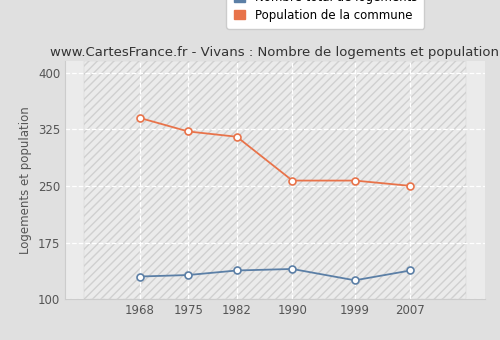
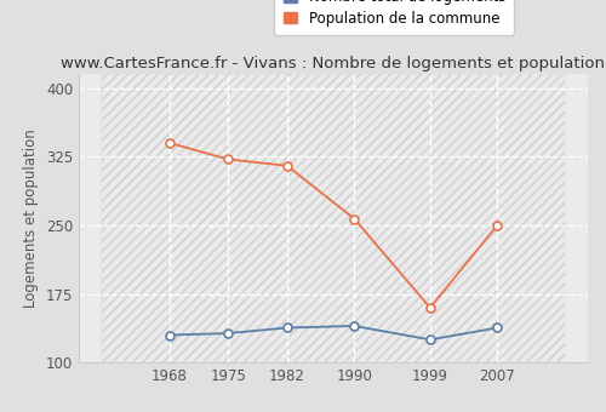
Population de la commune/1999: 257 -> 160
